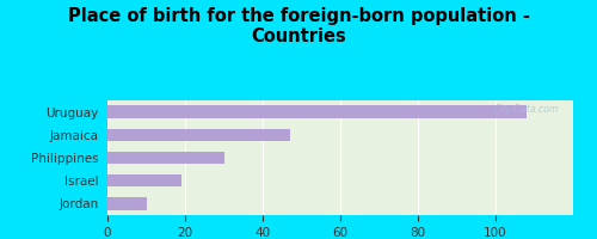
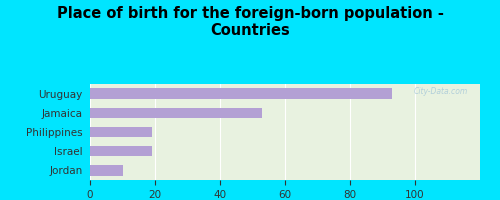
Uruguay: 108 -> 93
Jamaica: 47 -> 53
Philippines: 30 -> 19
